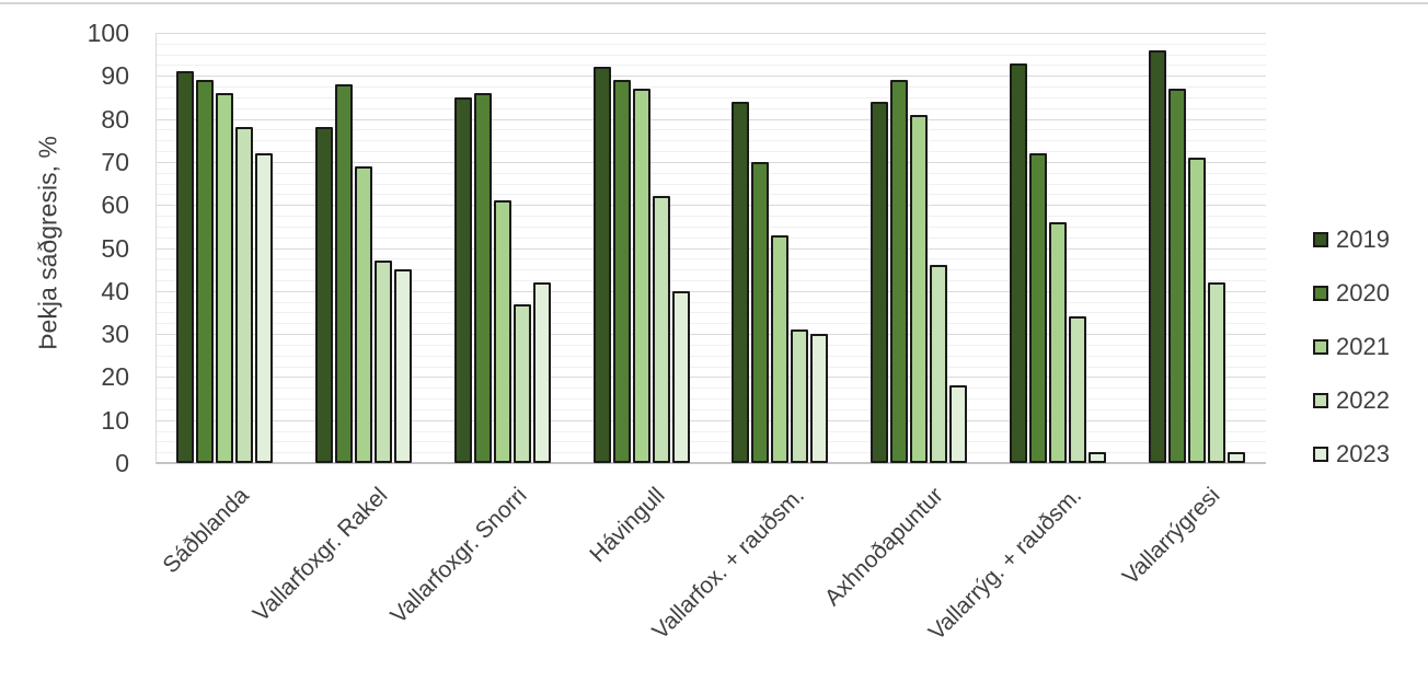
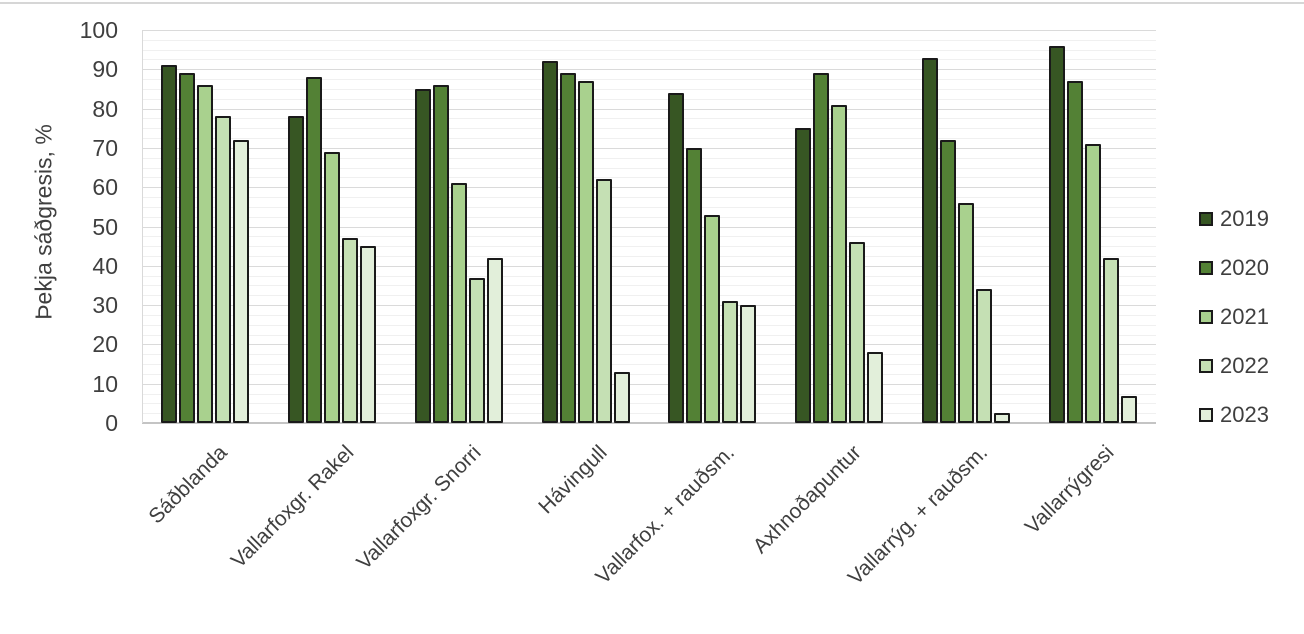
2023/Hávingull: 40 -> 13
2019/Axhnoðapuntur: 84 -> 75
2023/Vallarrýgresi: 2 -> 7
